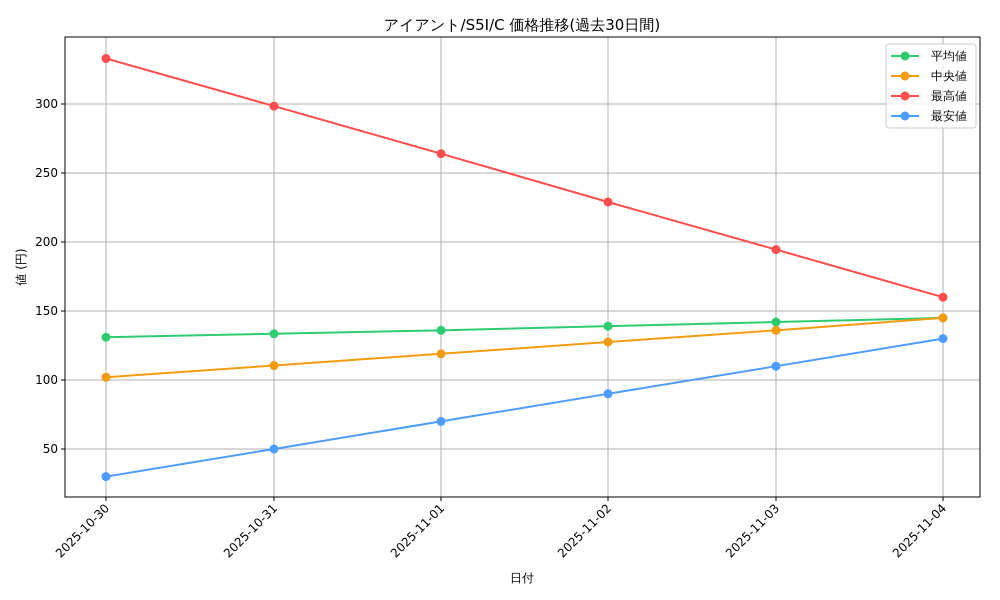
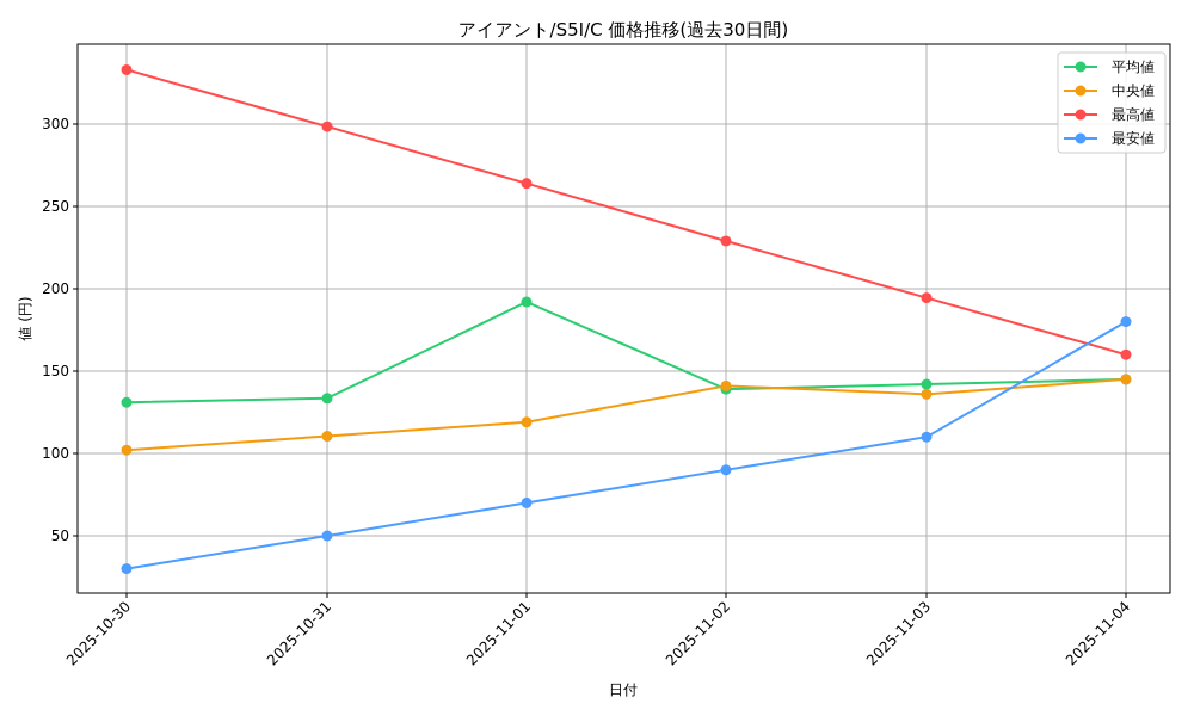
平均値/2025-11-01: 136 -> 192
中央値/2025-11-02: 128 -> 141
最安値/2025-11-04: 130 -> 180
